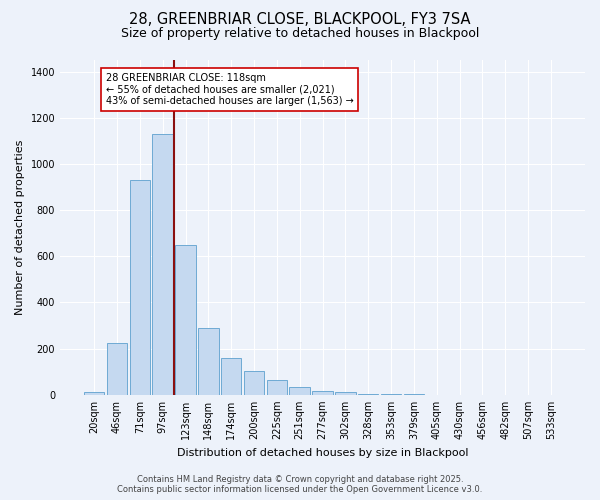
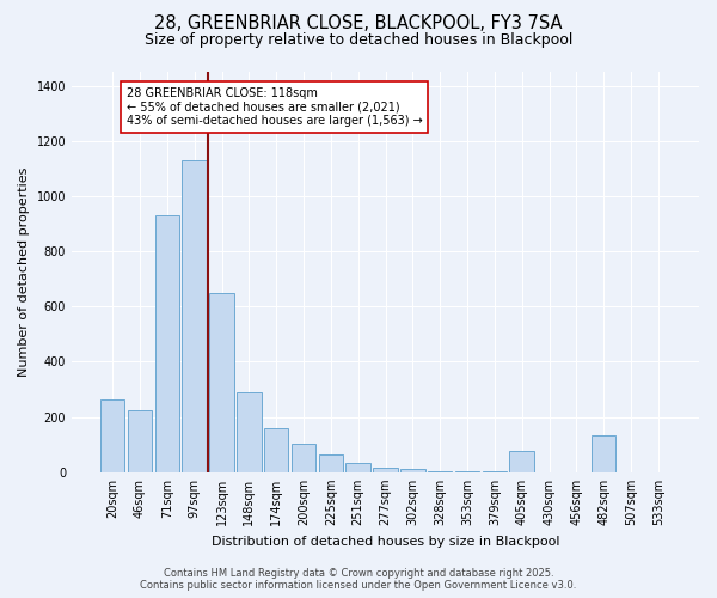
20sqm: 10 -> 265
405sqm: 1 -> 75
482sqm: 1 -> 135
